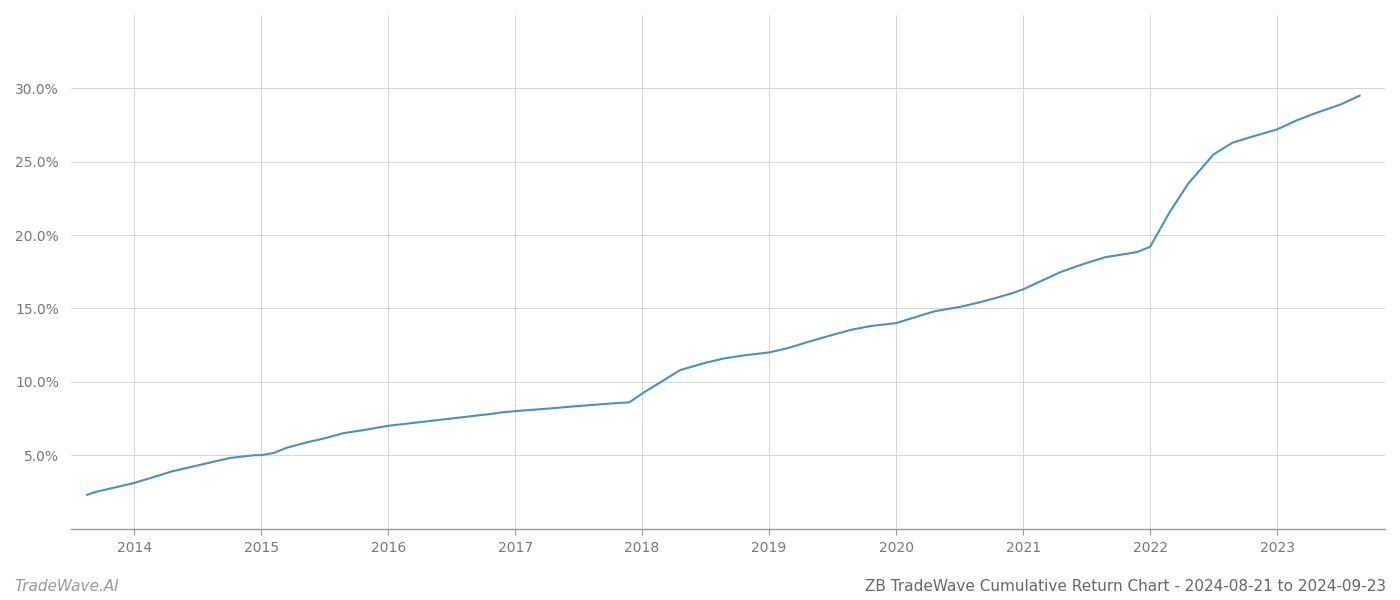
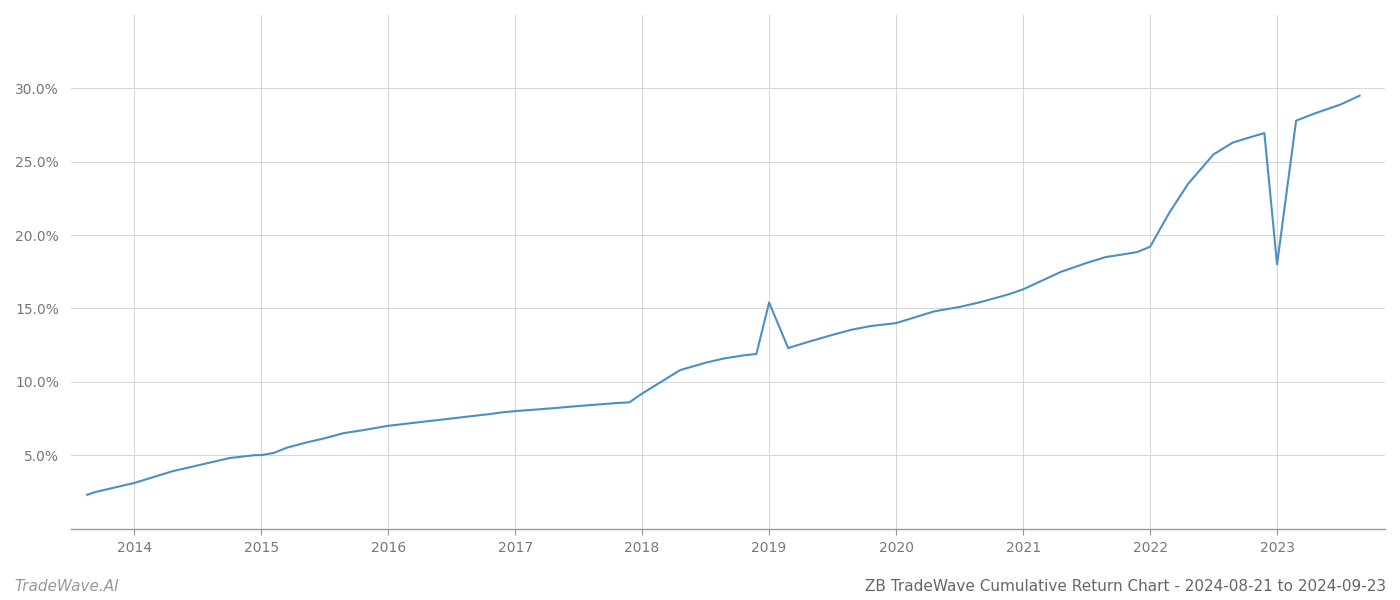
2019: 12.0% -> 15.4%
2023: 27.2% -> 18.0%
